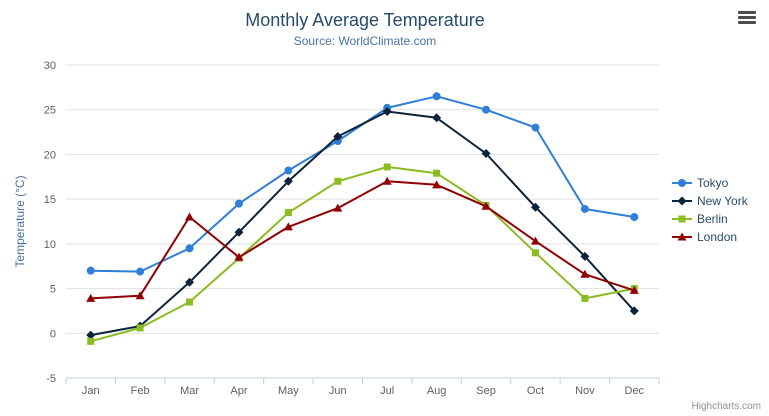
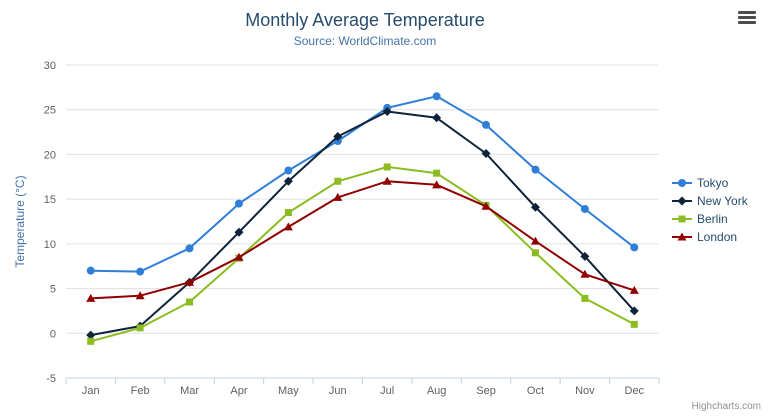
London/Mar: 13 -> 6
London/Jun: 14 -> 15
Tokyo/Sep: 25 -> 23
Tokyo/Oct: 23 -> 18
Tokyo/Dec: 13 -> 10
Berlin/Dec: 5 -> 1
